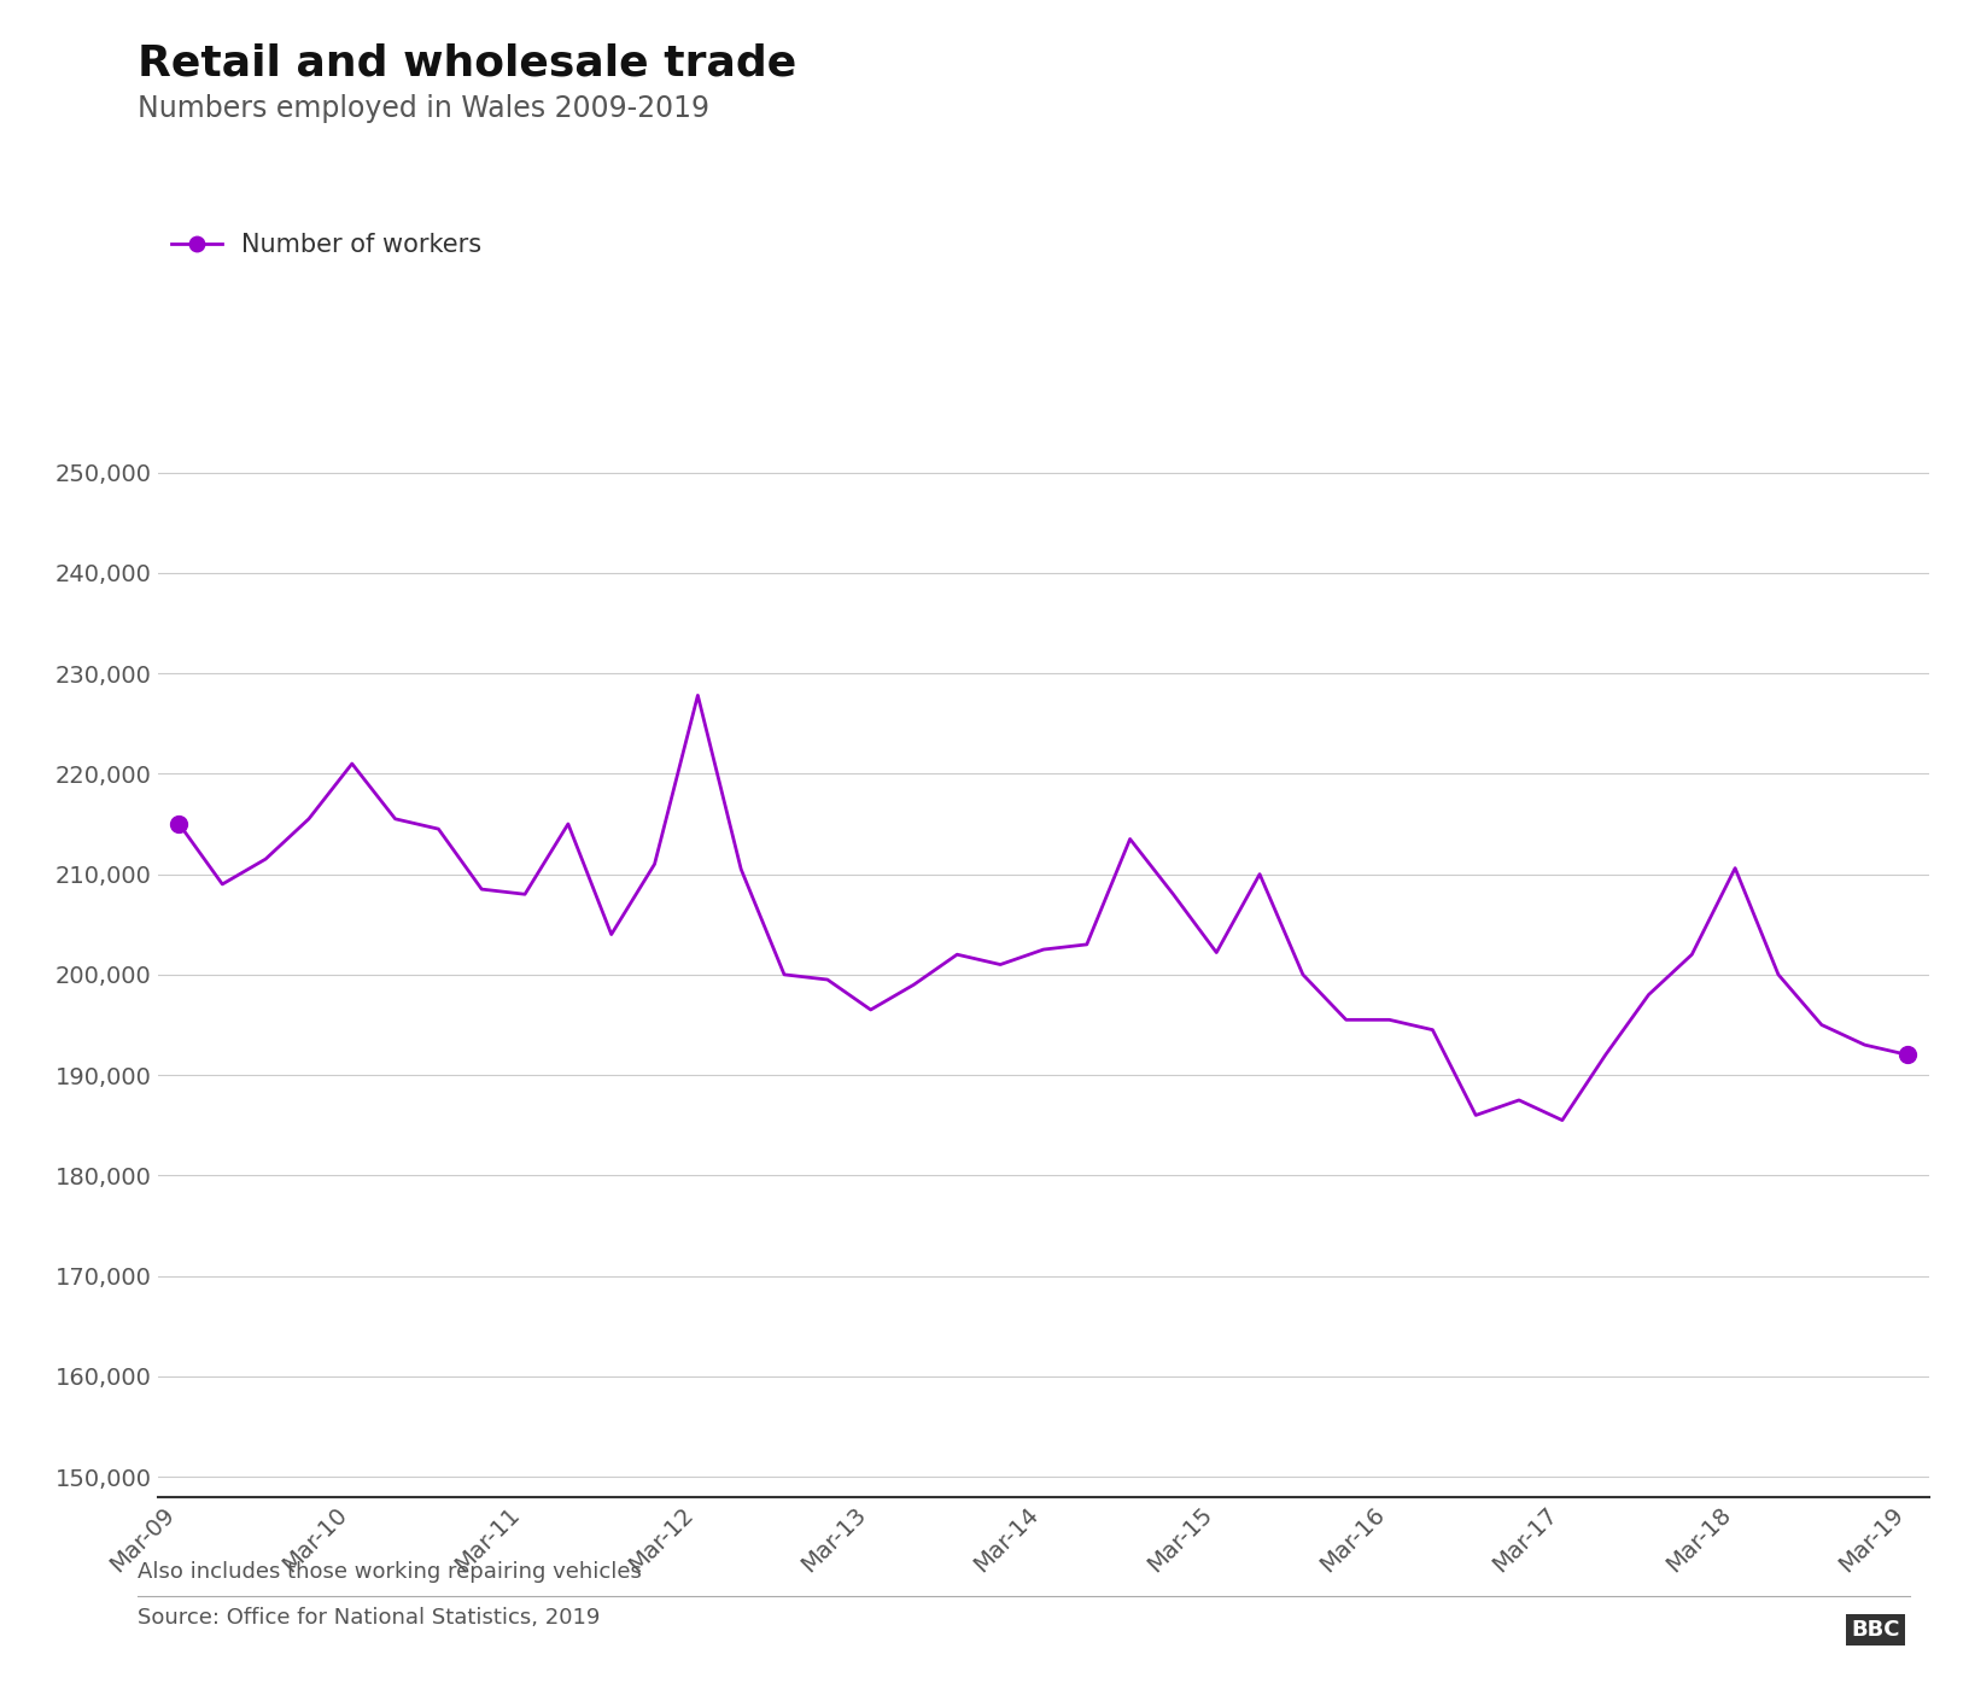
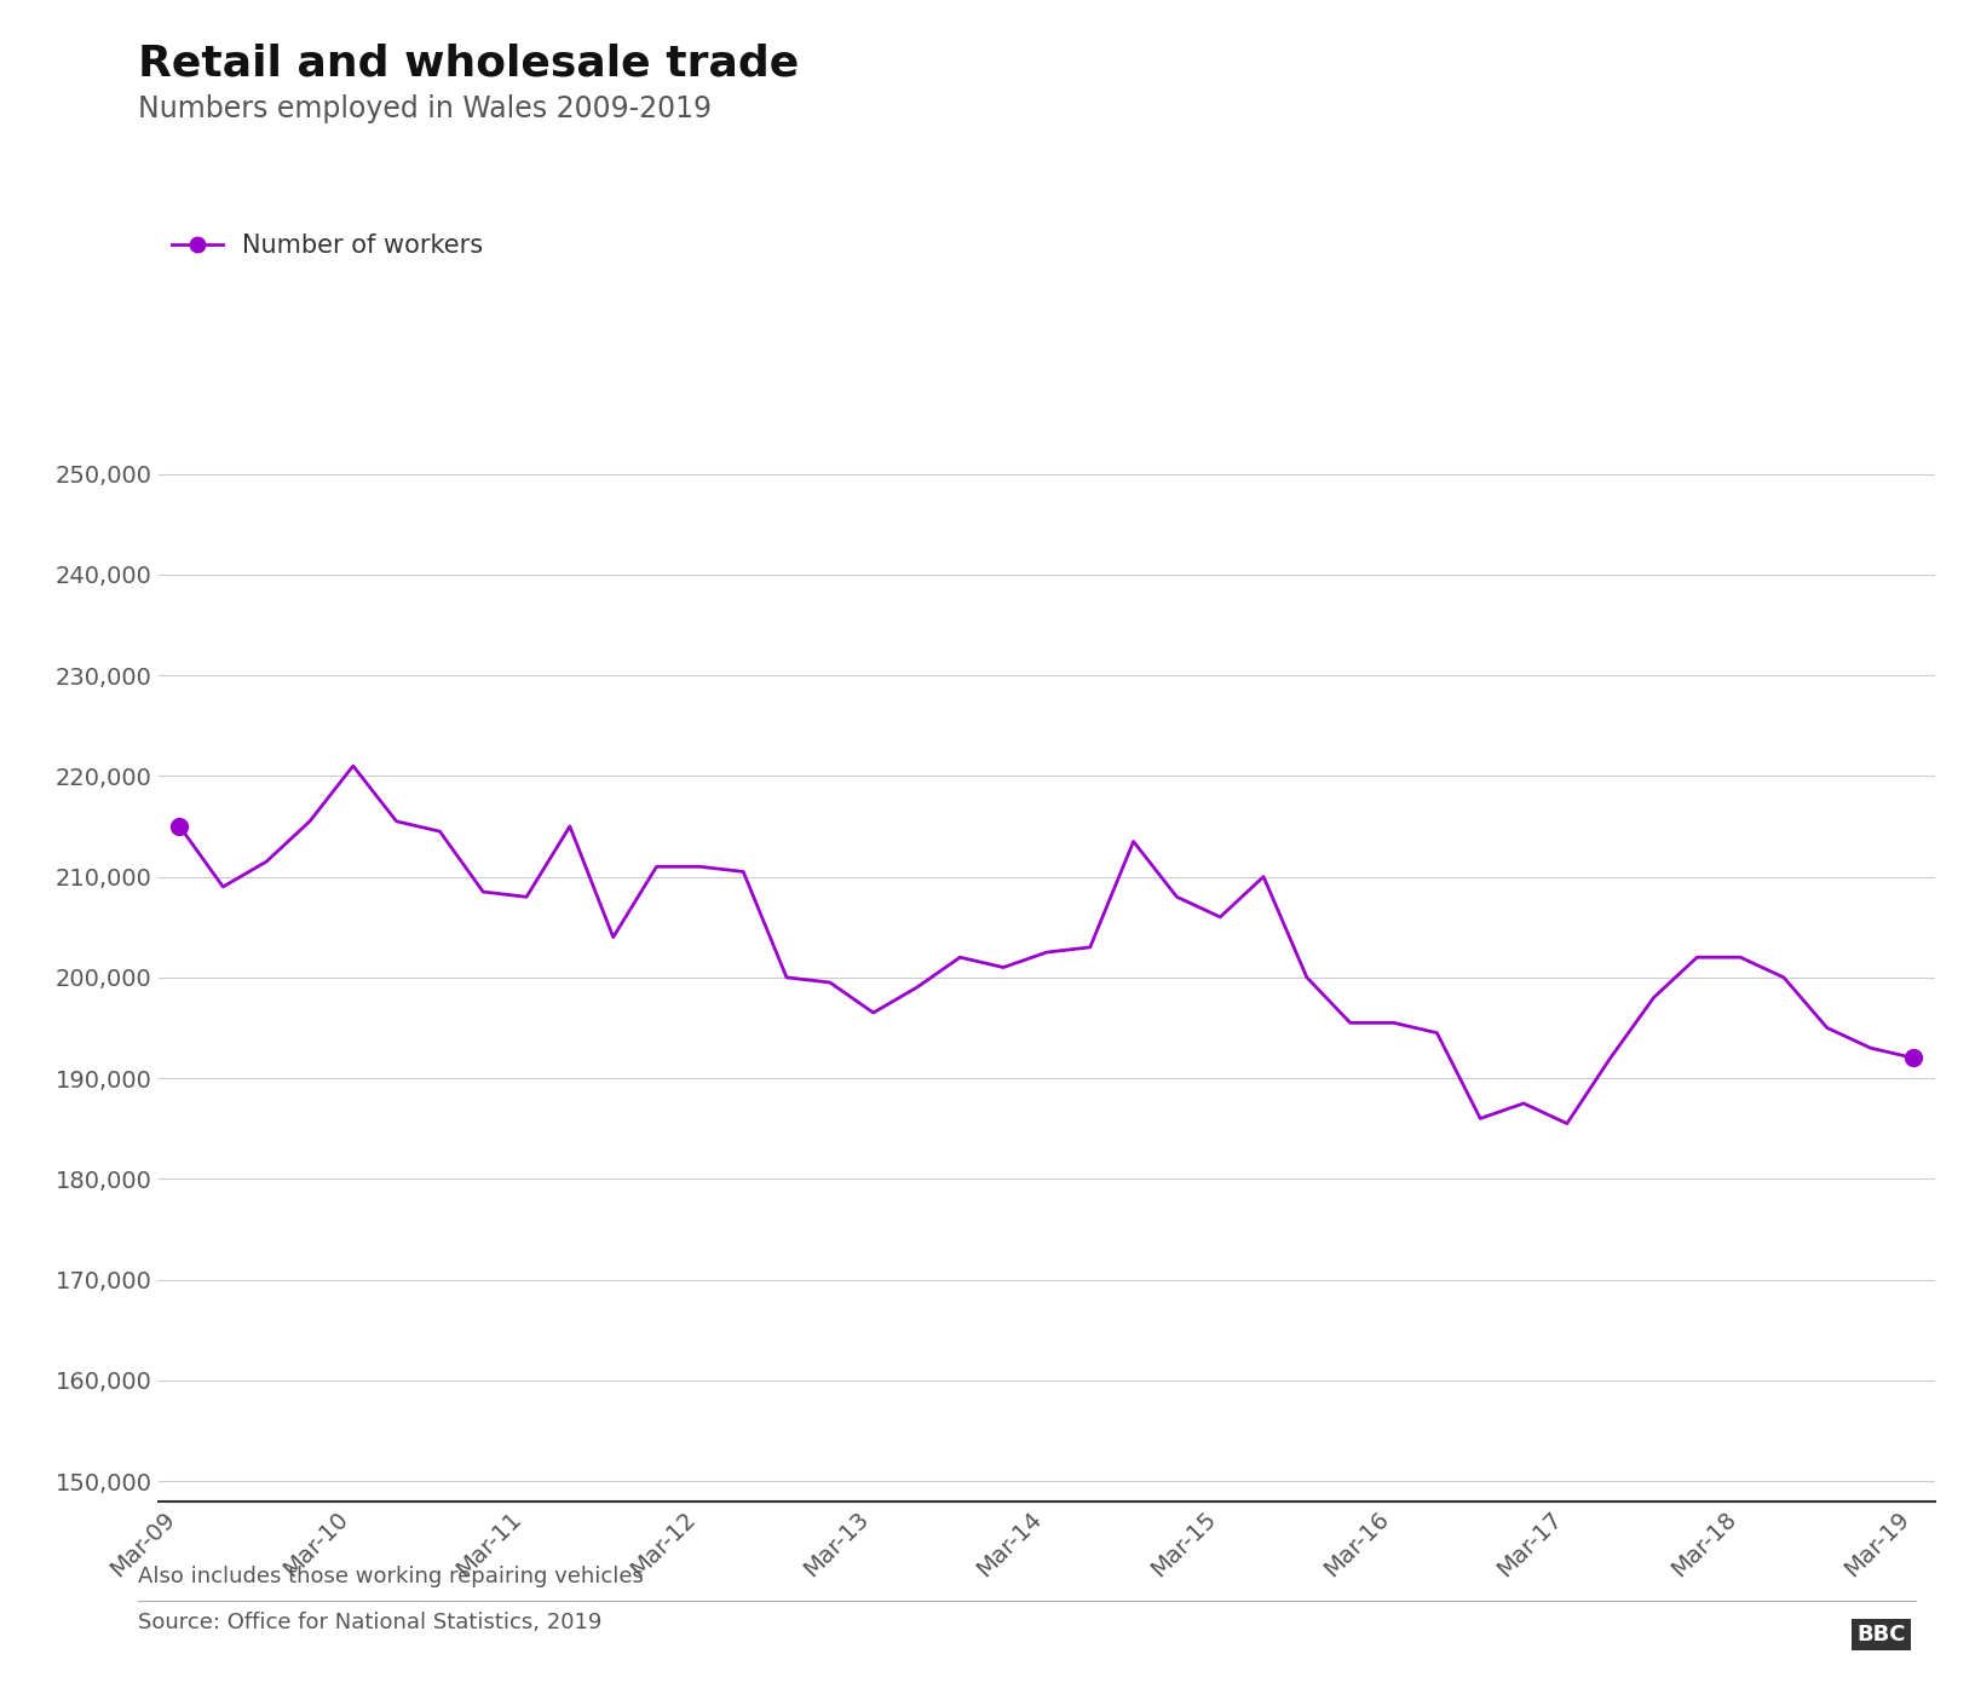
Mar-12: 227,800 -> 211,000
Mar-15: 202,200 -> 206,000
Mar-18: 210,600 -> 202,000
